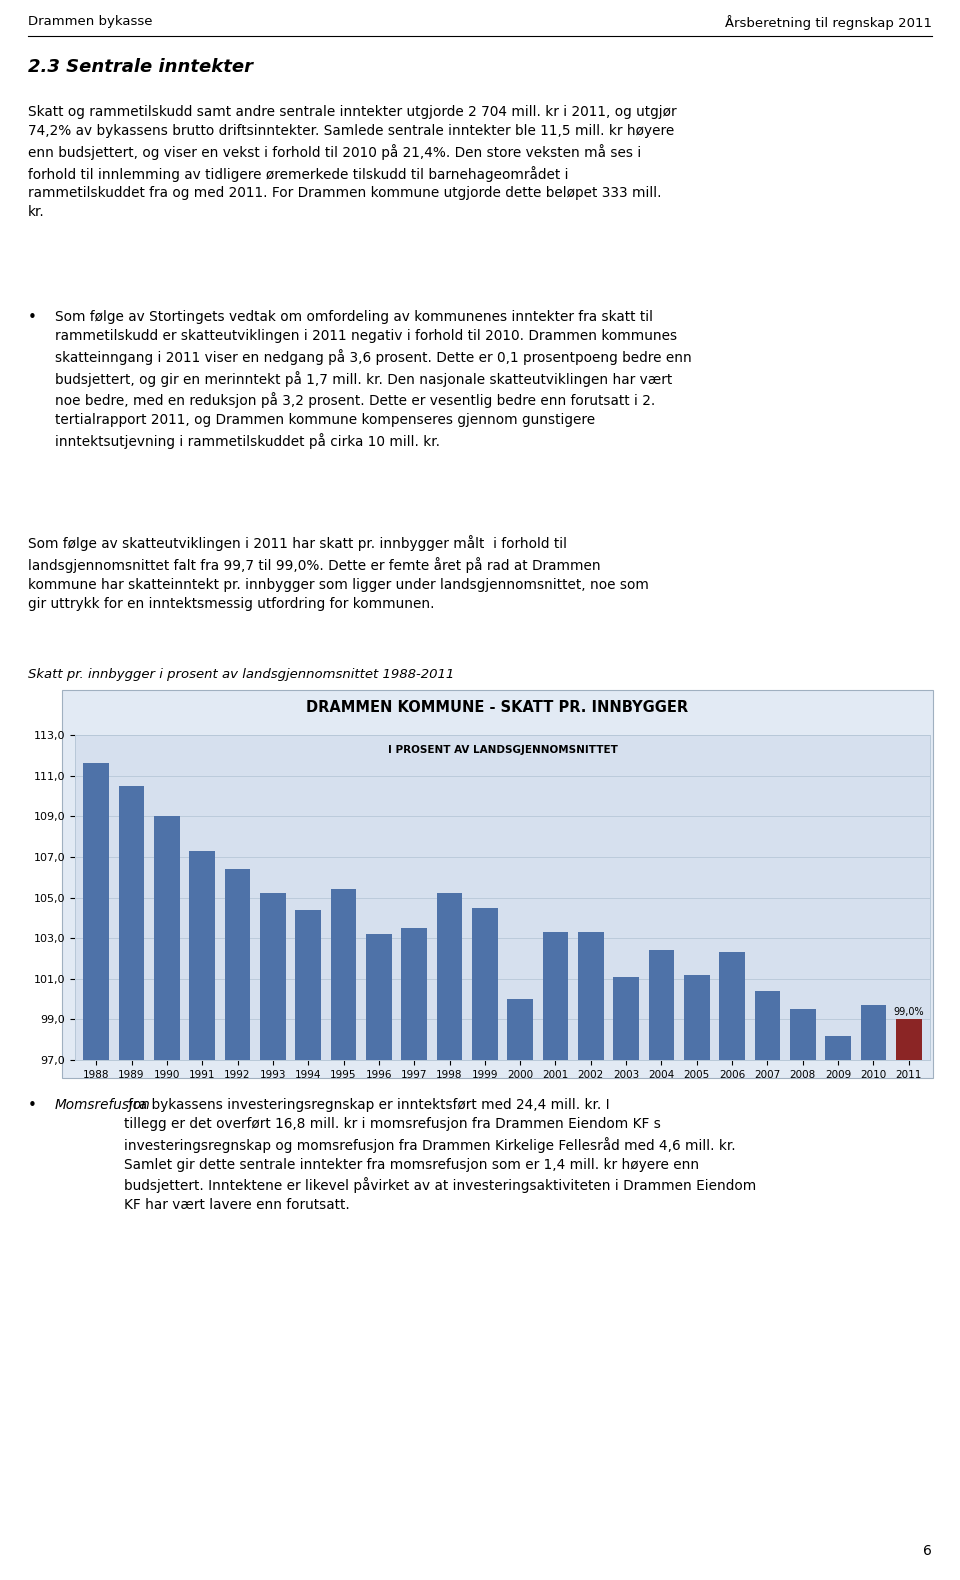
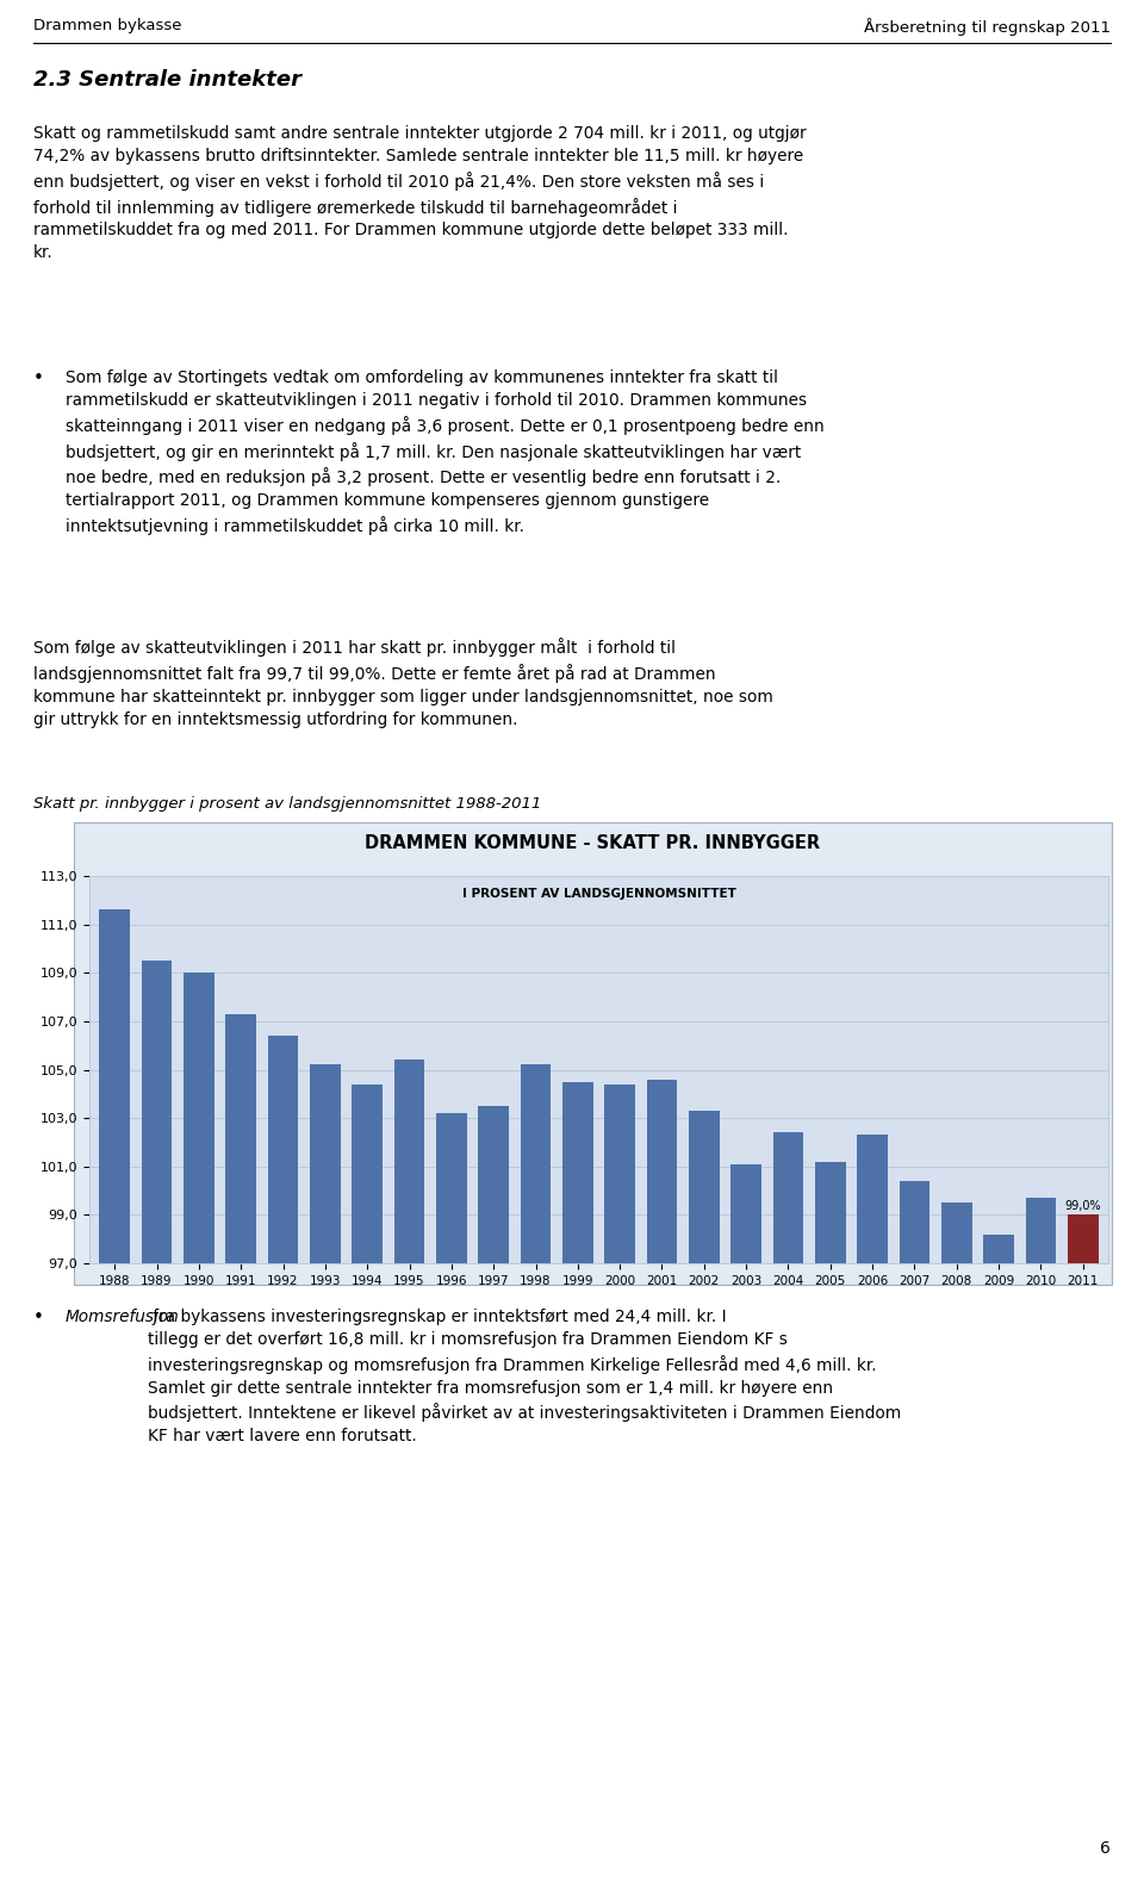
1989: 110,5 -> 109,5
2000: 100,0 -> 104,4
2001: 103,3 -> 104,6
